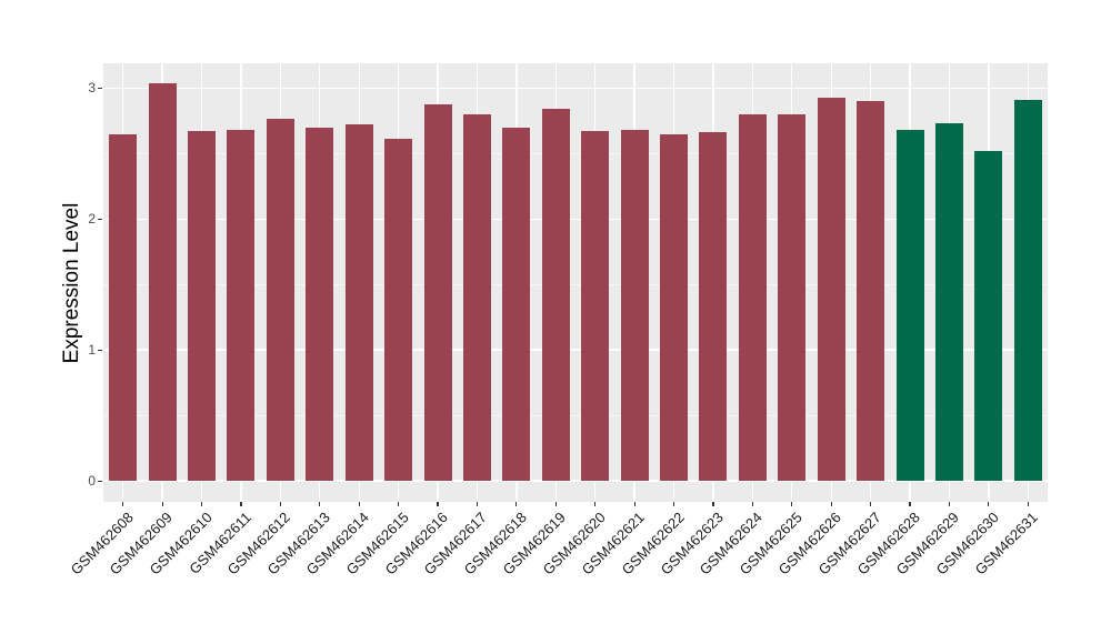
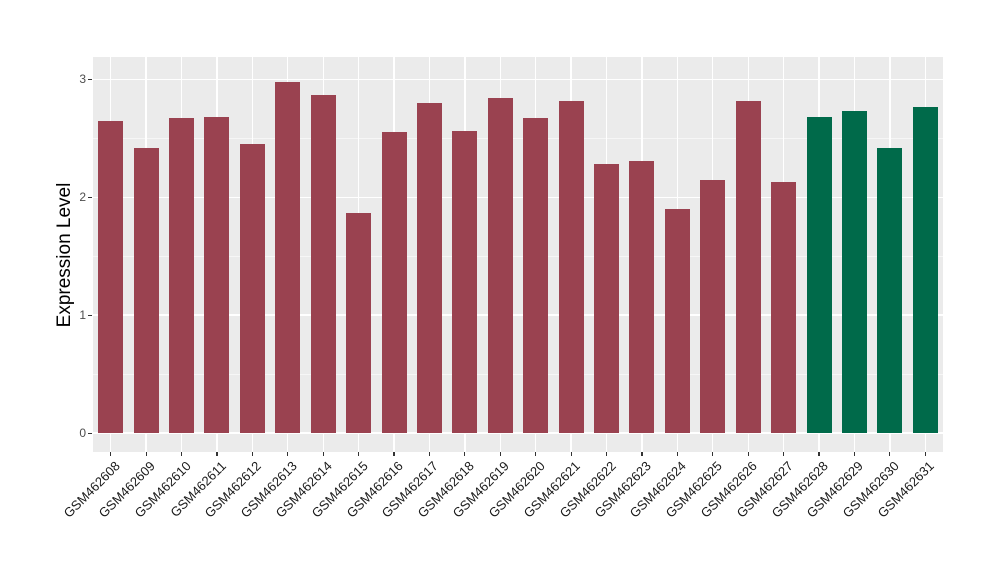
GSM462609: 3.04 -> 2.42
GSM462612: 2.77 -> 2.45
GSM462613: 2.70 -> 2.98
GSM462614: 2.72 -> 2.87
GSM462615: 2.61 -> 1.87
GSM462616: 2.88 -> 2.55
GSM462618: 2.70 -> 2.56
GSM462621: 2.68 -> 2.82
GSM462622: 2.65 -> 2.28
GSM462623: 2.66 -> 2.31
GSM462624: 2.80 -> 1.90
GSM462625: 2.80 -> 2.15
GSM462626: 2.93 -> 2.82
GSM462627: 2.90 -> 2.13
GSM462630: 2.52 -> 2.42
GSM462631: 2.91 -> 2.77
